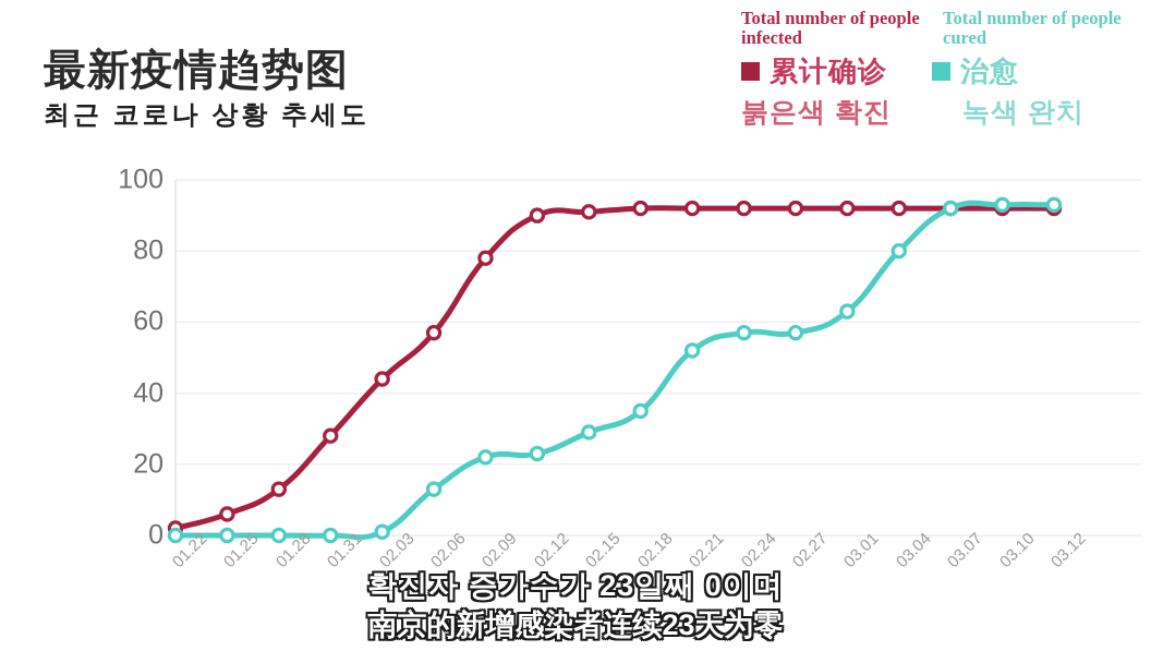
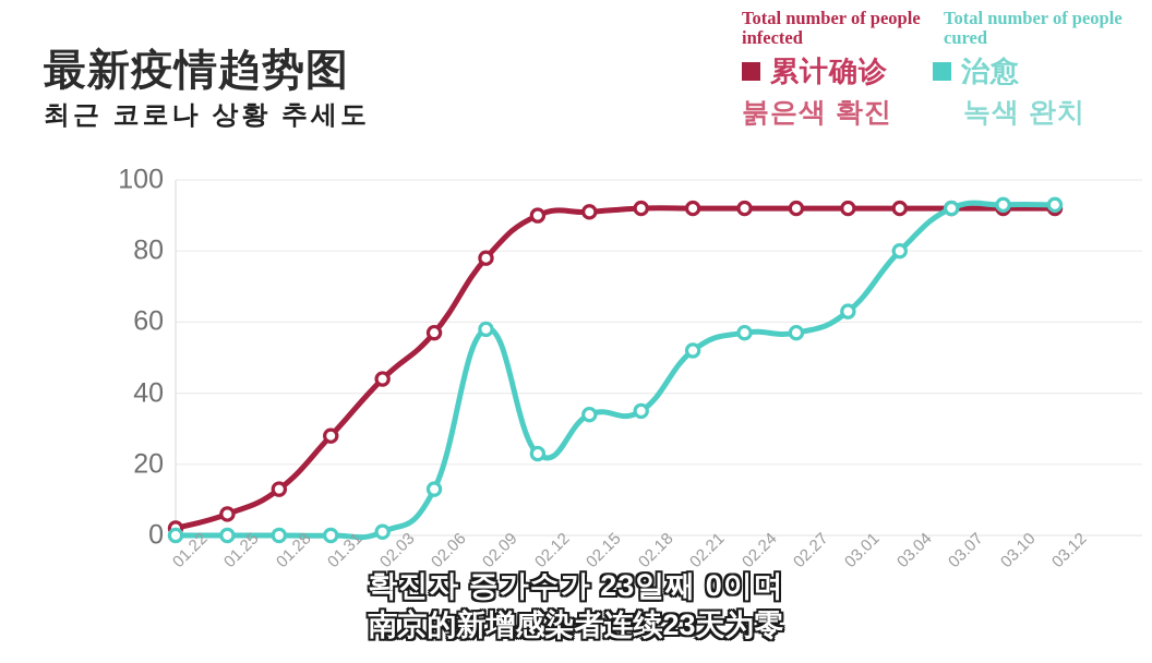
治愈/02.09: 22 -> 58
治愈/02.15: 29 -> 34
